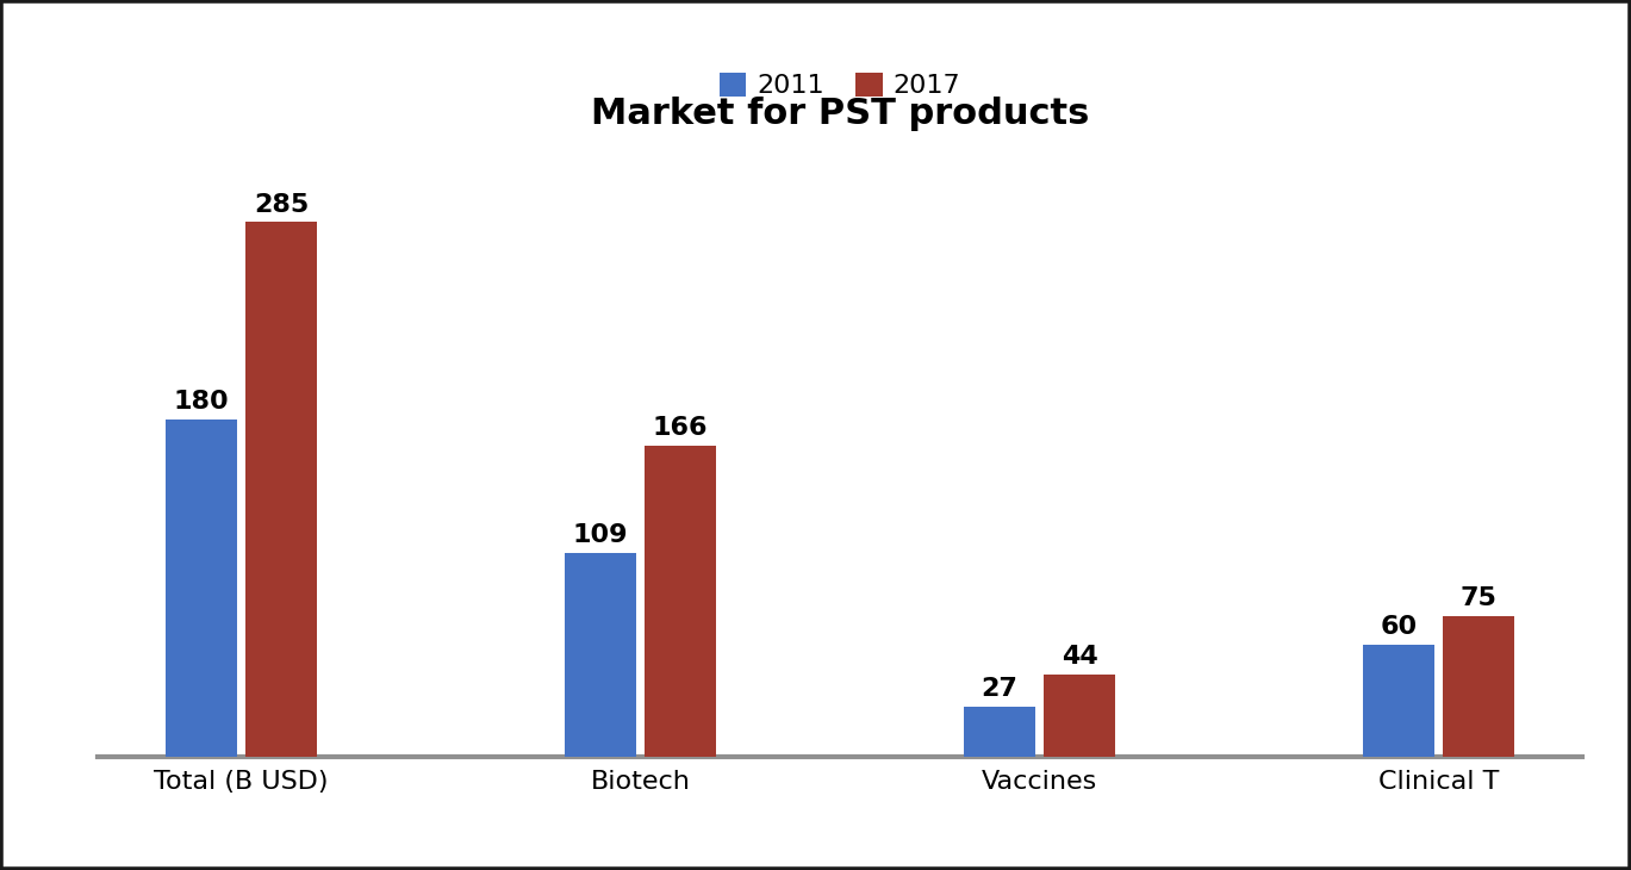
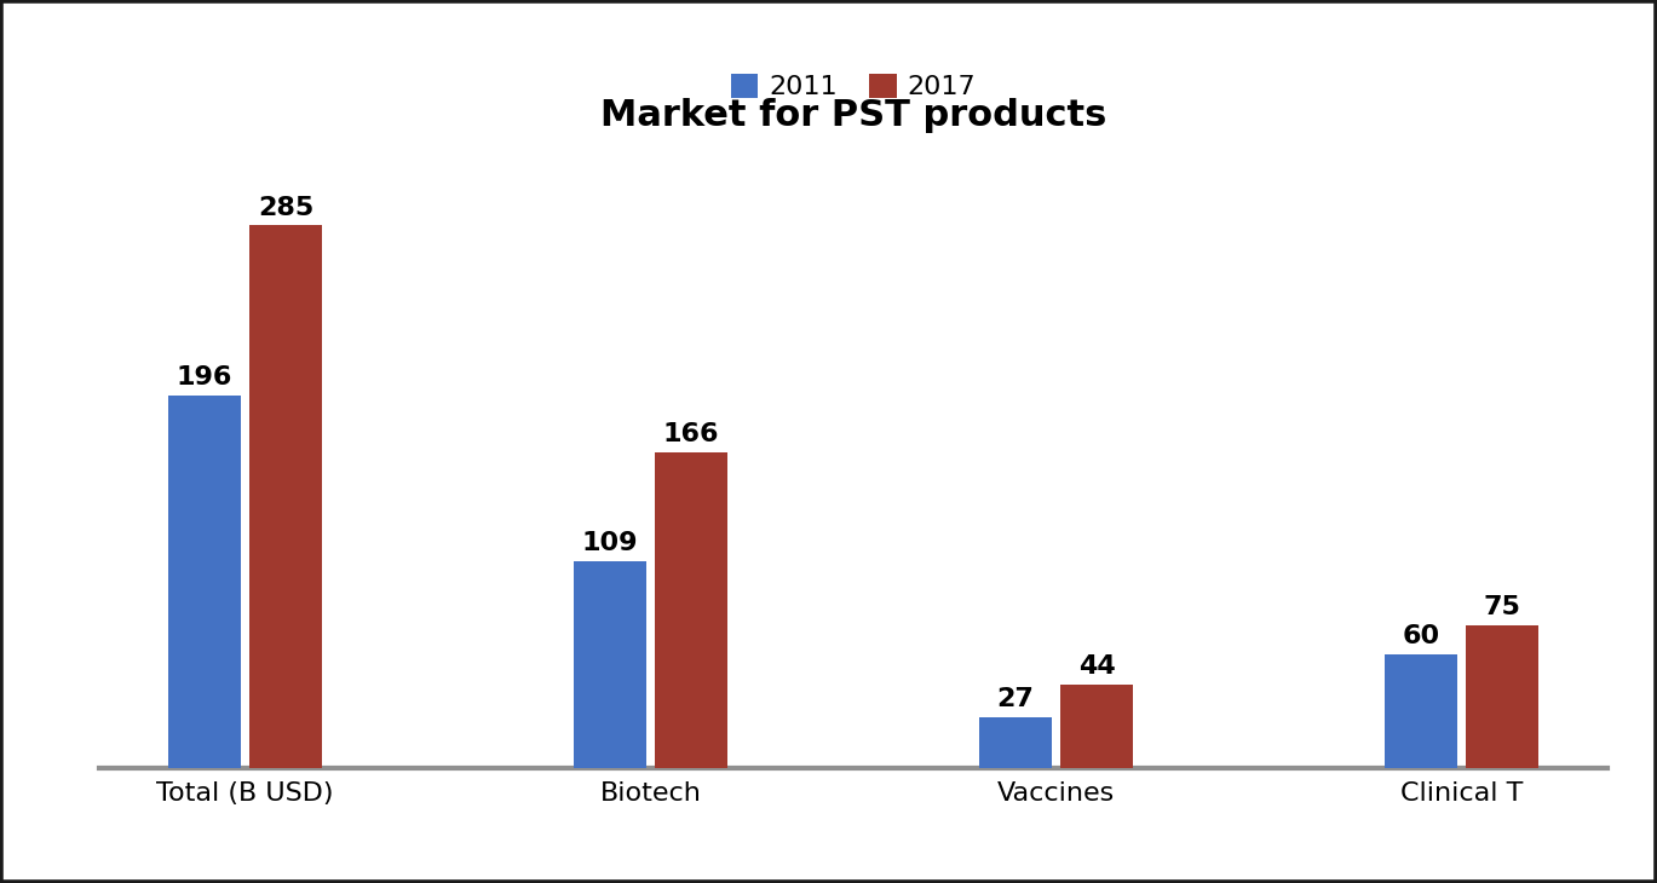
2011/Total (B USD): 180 -> 196
